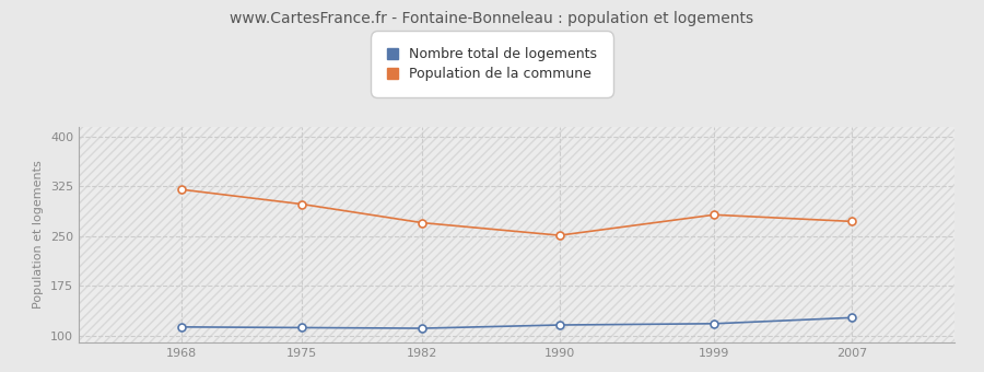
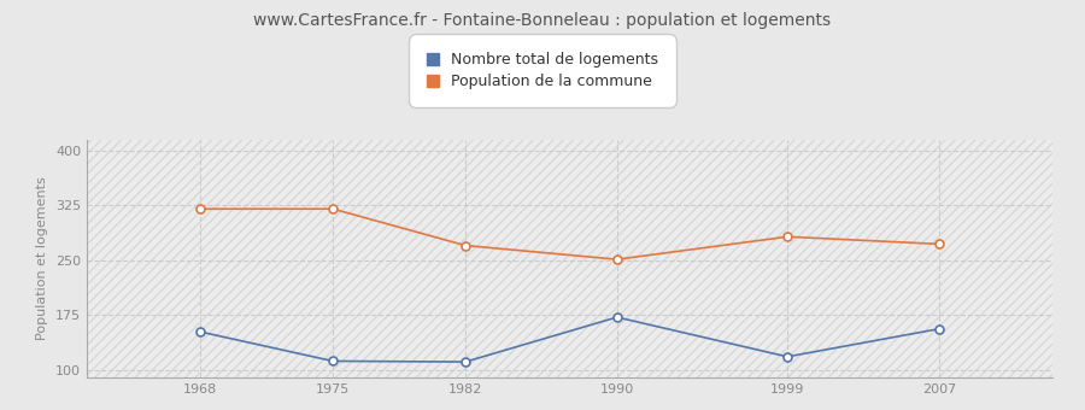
Nombre total de logements/1968: 113 -> 152
Population de la commune/1975: 298 -> 320
Nombre total de logements/1990: 116 -> 172
Nombre total de logements/2007: 127 -> 156
